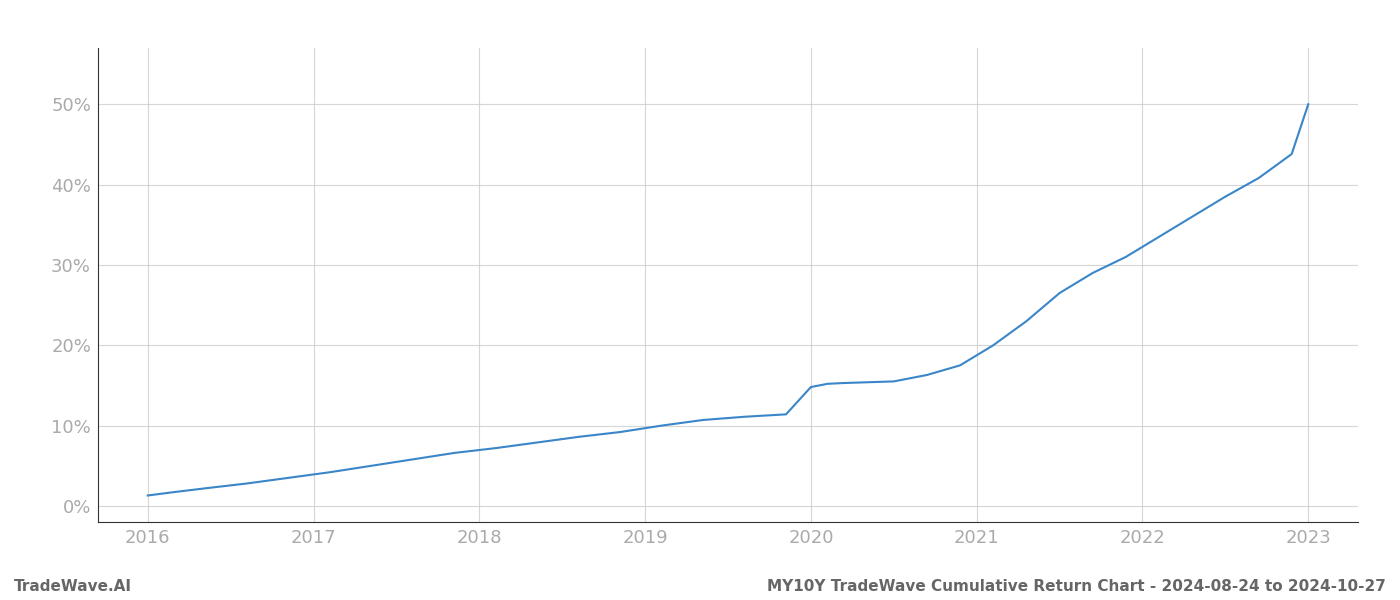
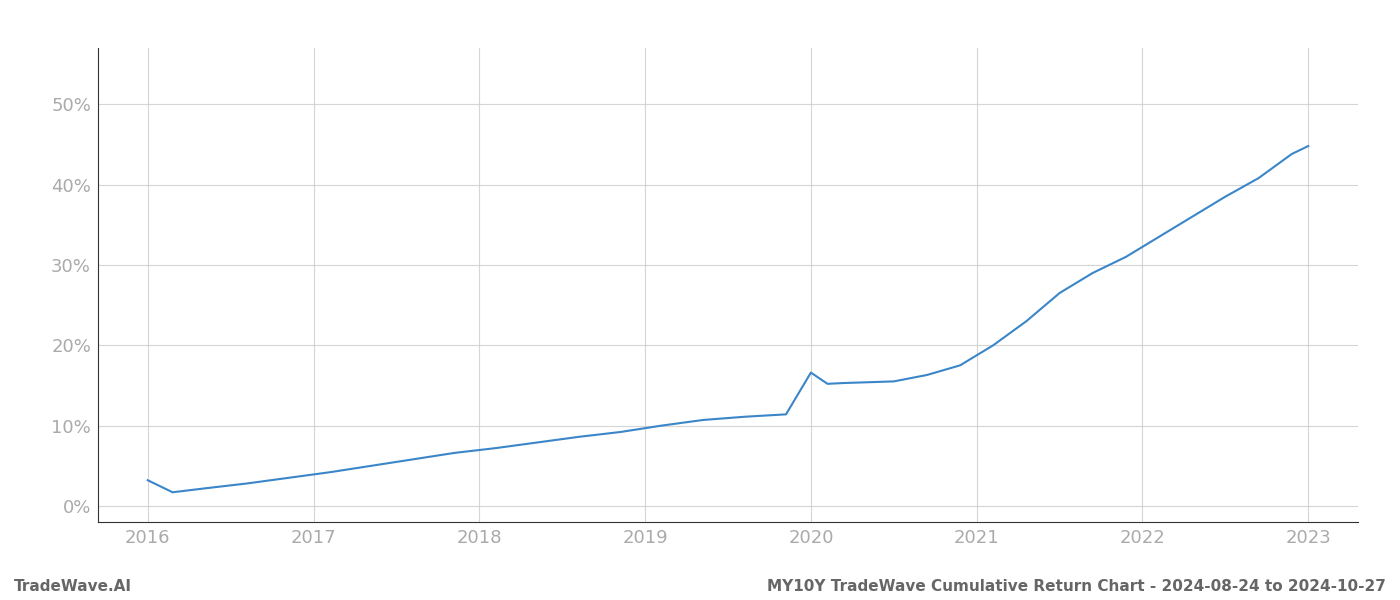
2016: 1.3% -> 3.2%
2020: 14.8% -> 16.6%
2023: 50.0% -> 44.8%
